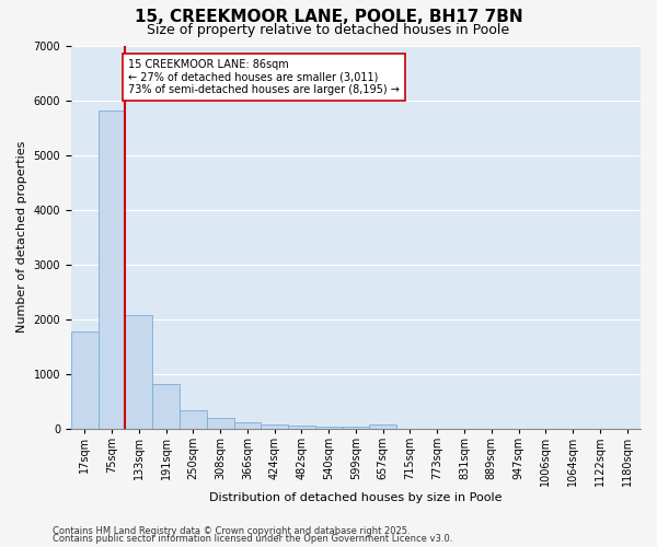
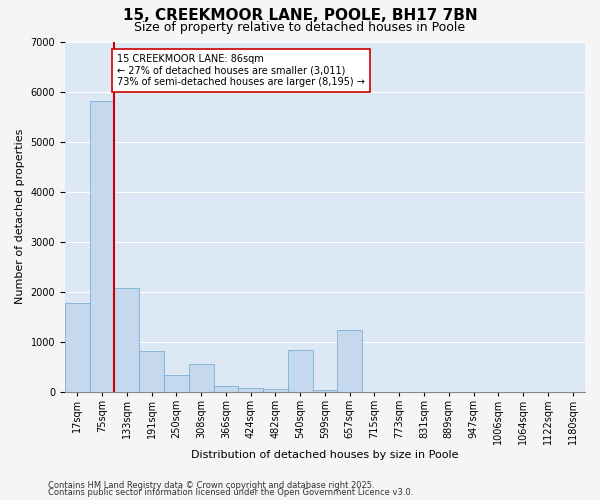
308sqm: 190 -> 560
540sqm: 40 -> 840
657sqm: 70 -> 1240
